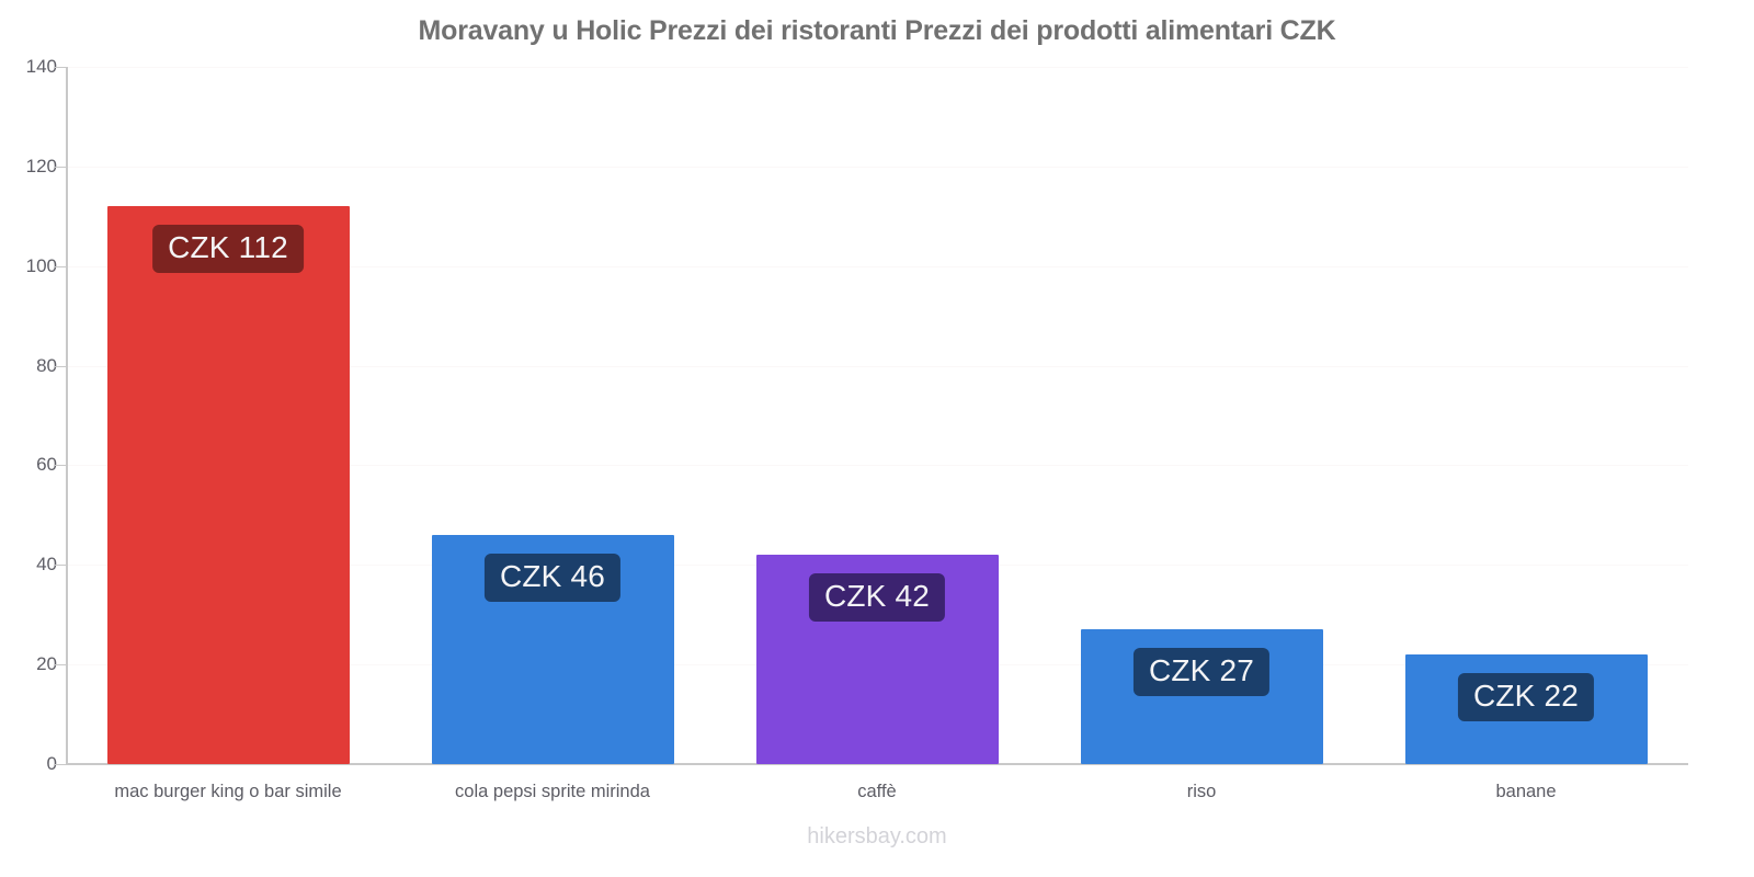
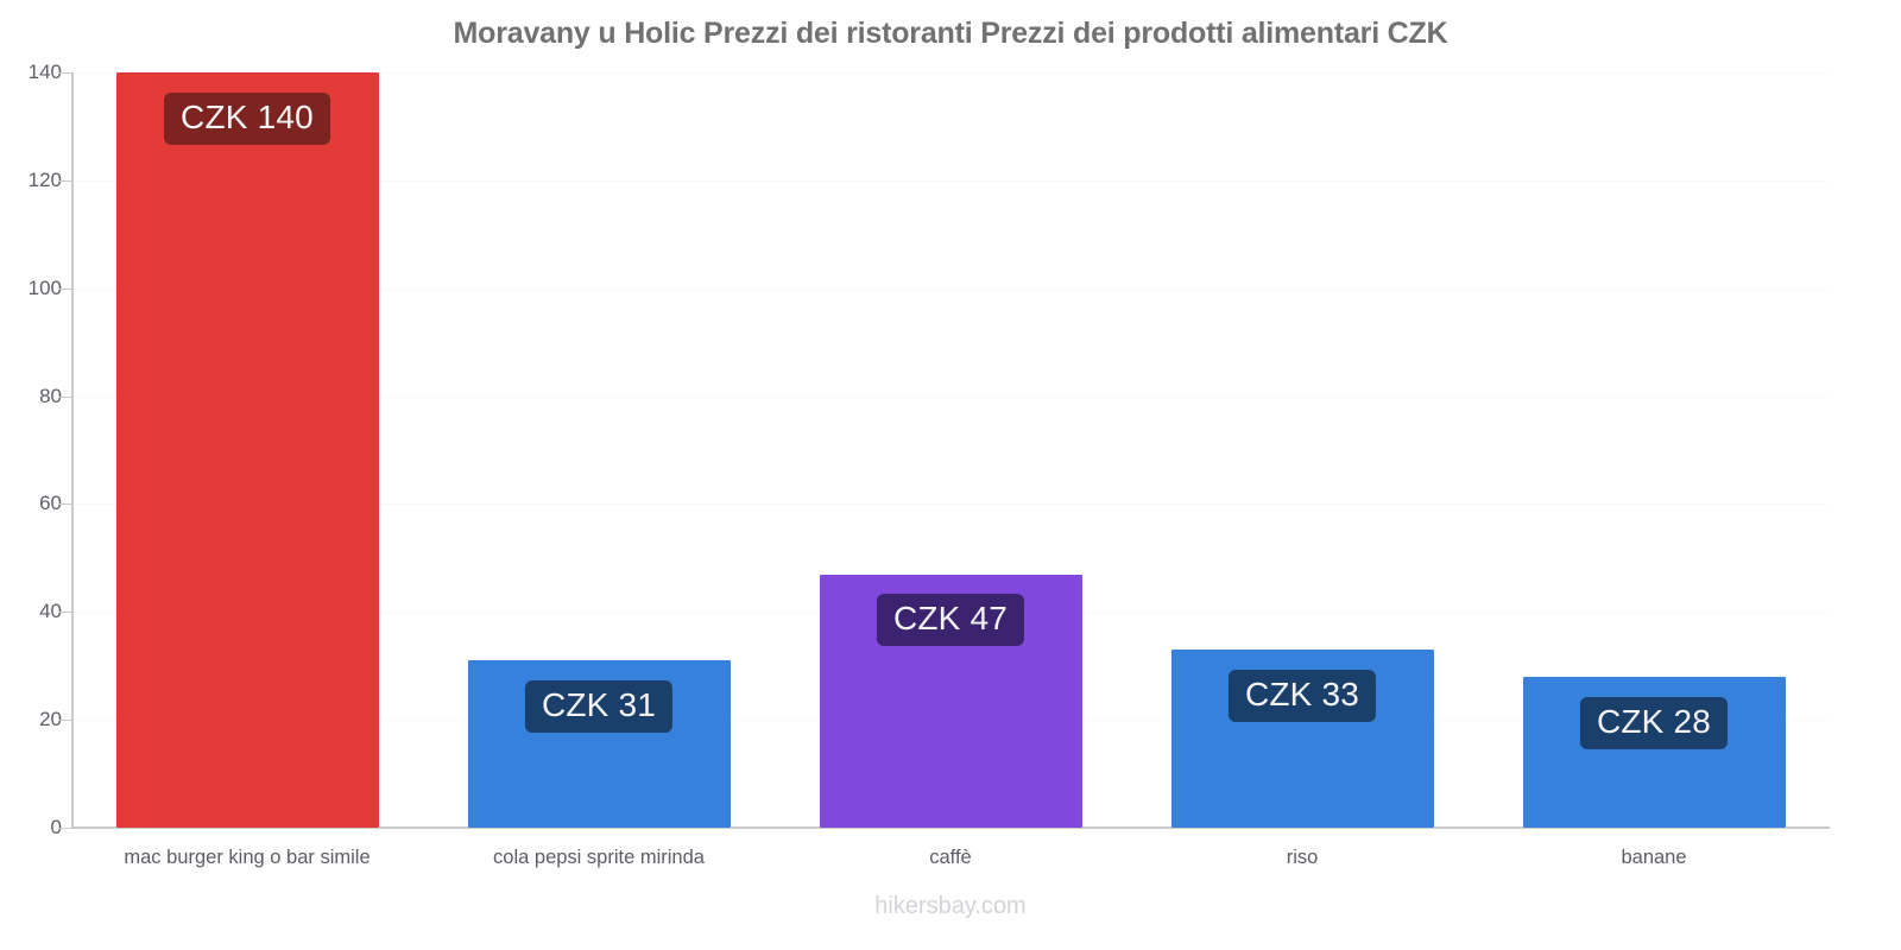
mac burger king o bar simile: 112 -> 140
cola pepsi sprite mirinda: 46 -> 31
caffè: 42 -> 47
riso: 27 -> 33
banane: 22 -> 28
